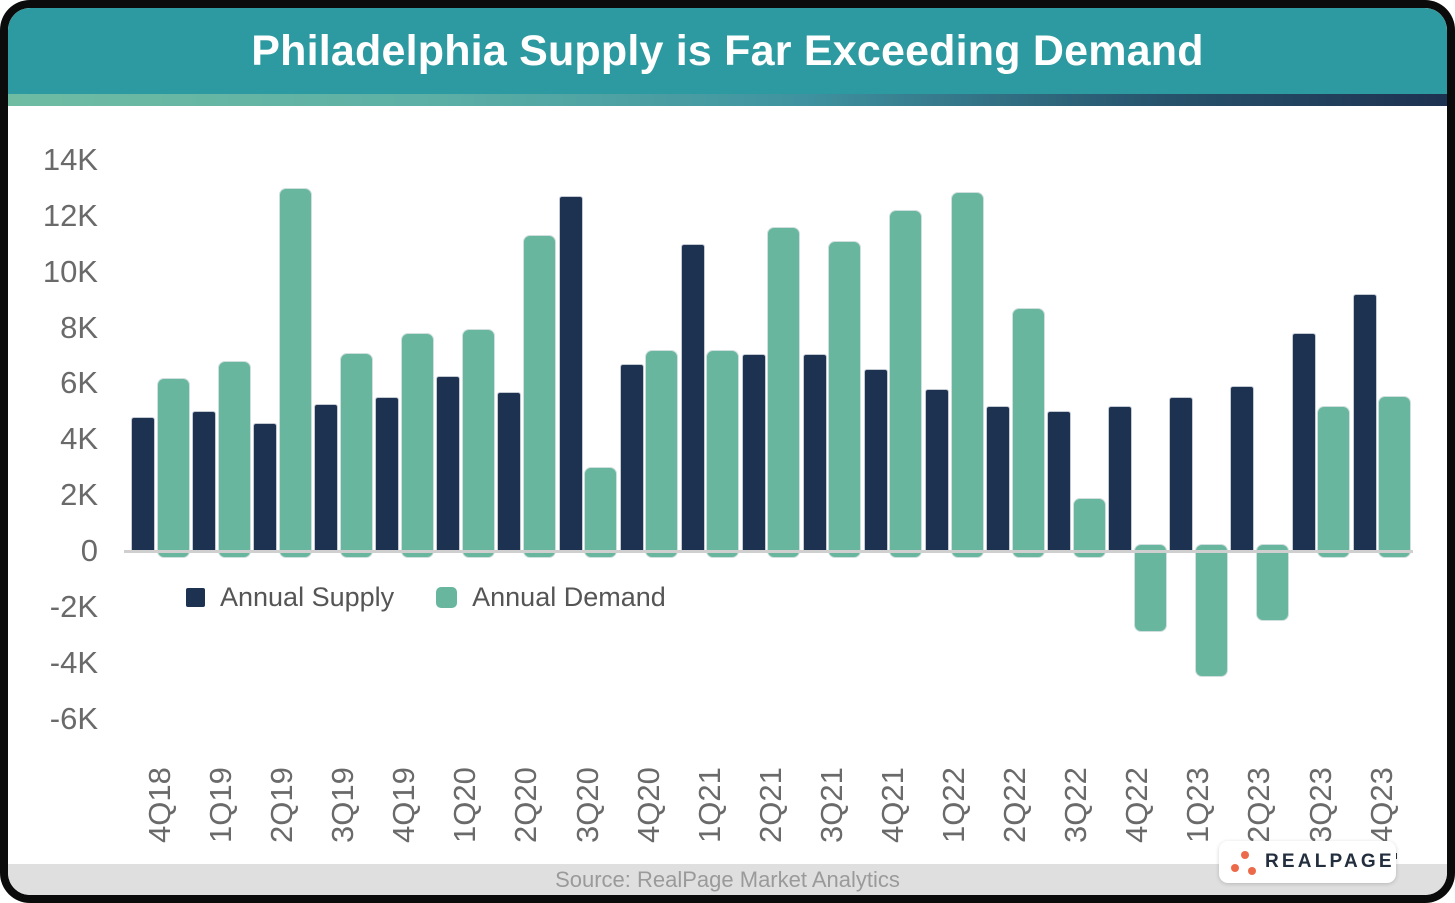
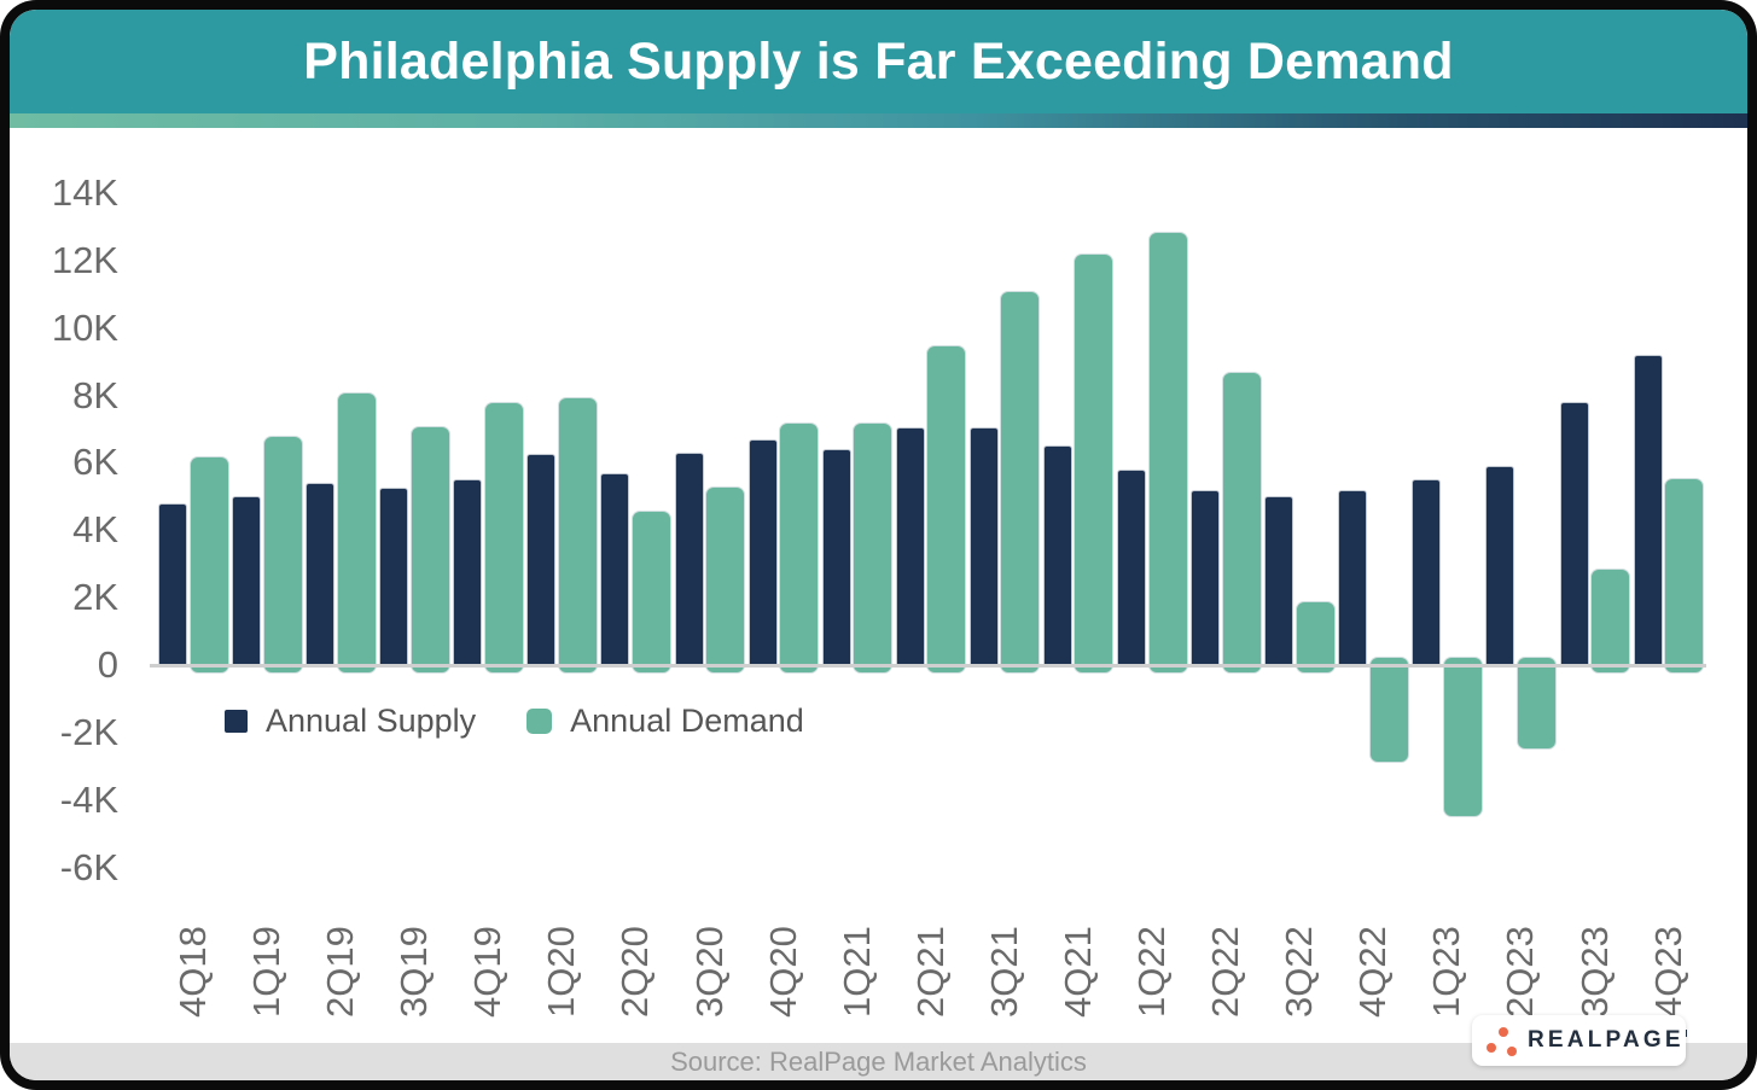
Annual Supply/2Q19: 4.6K -> 5.4K
Annual Demand/2Q19: 13.0K -> 8.1K
Annual Demand/2Q20: 11.3K -> 4.6K
Annual Supply/3Q20: 12.7K -> 6.3K
Annual Demand/3Q20: 3.0K -> 5.3K
Annual Supply/1Q21: 11.0K -> 6.4K
Annual Demand/2Q21: 11.6K -> 9.5K
Annual Demand/3Q23: 5.2K -> 2.8K
